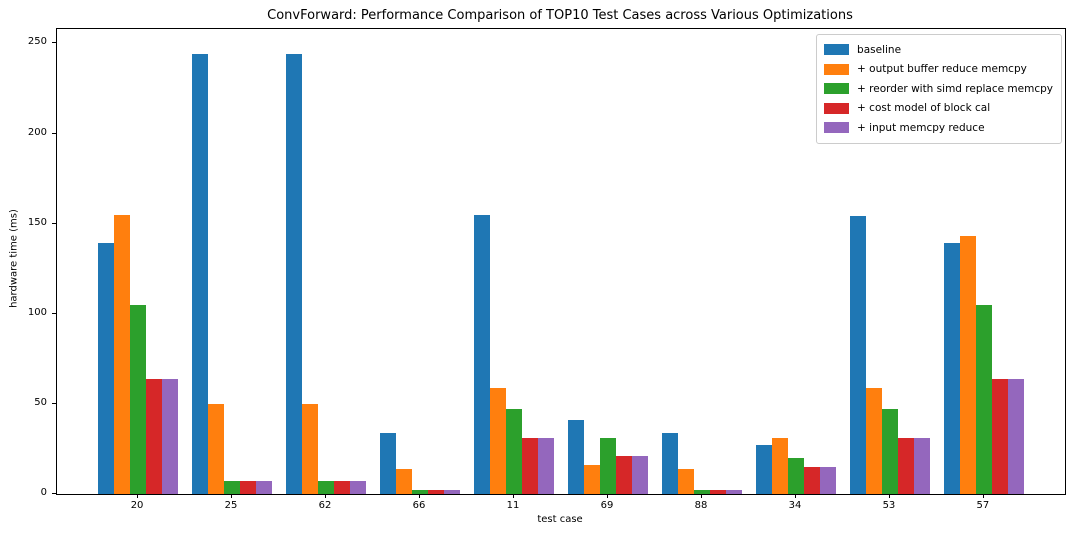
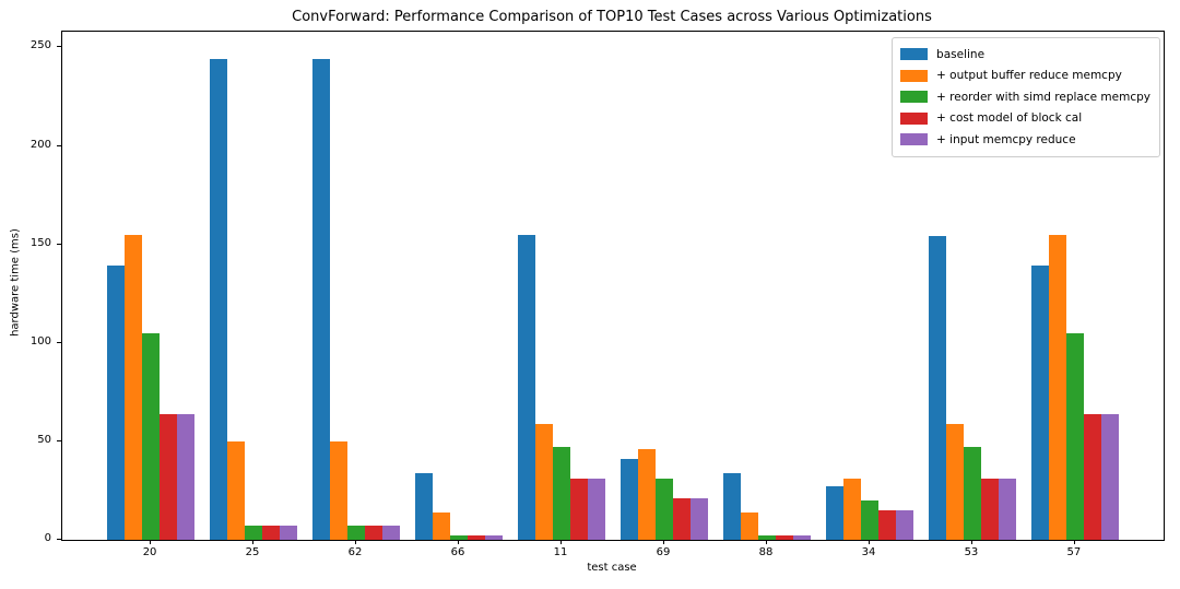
+ output buffer reduce memcpy/69: 16 -> 46
+ output buffer reduce memcpy/57: 143 -> 155
